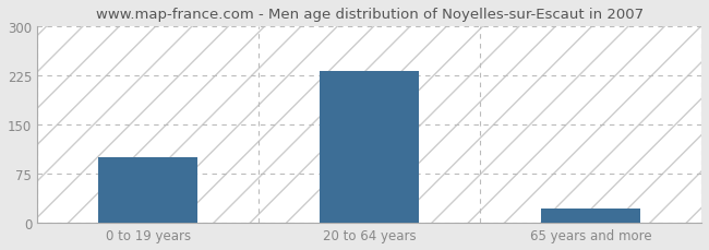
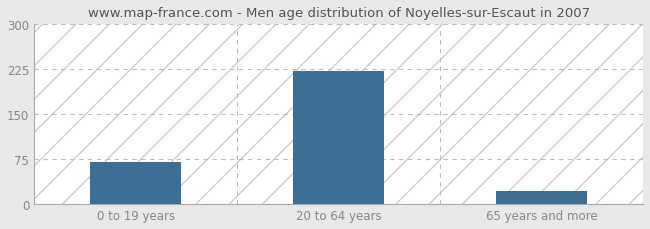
0 to 19 years: 100 -> 70
20 to 64 years: 232 -> 222
